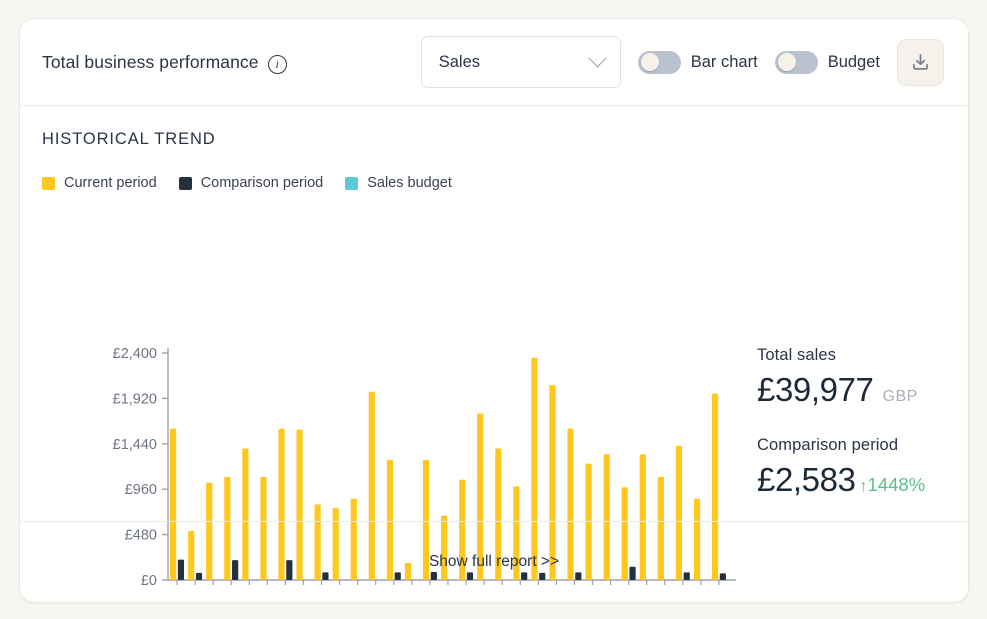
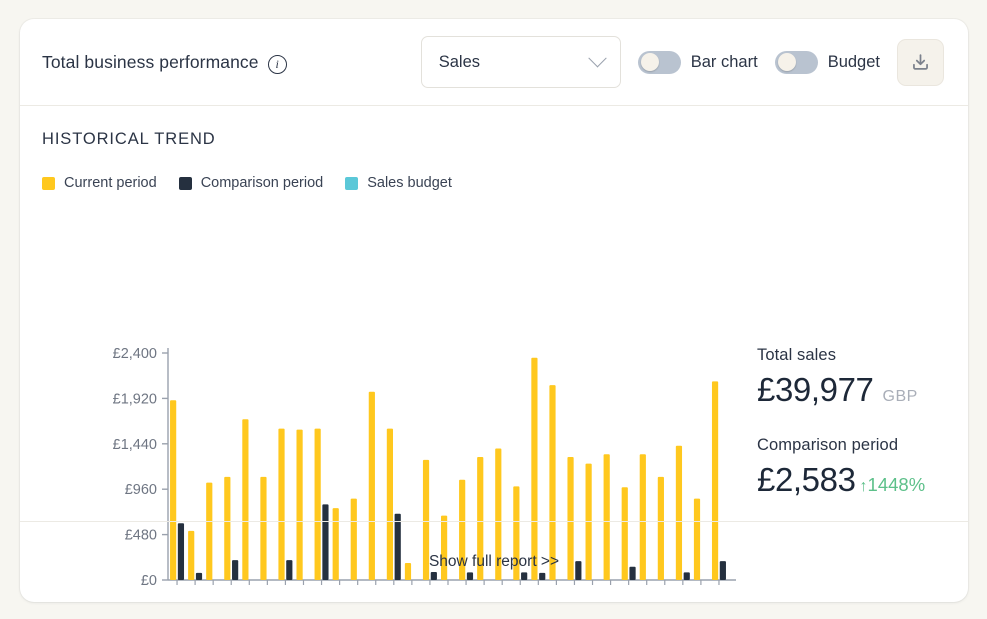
Current period/1 Jul: £1600 -> £1900
Comparison period/1 Jul: £200 -> £600
Current period/5 Jul: £1400 -> £1700
Current period/9 Jul: £800 -> £1600
Comparison period/9 Jul: £100 -> £800
Current period/13 Jul: £1300 -> £1600
Comparison period/13 Jul: £100 -> £700
Current period/18 Jul: £1800 -> £1300
Current period/23 Jul: £1600 -> £1300
Comparison period/23 Jul: £100 -> £200
Current period/31 Jul: £2000 -> £2100
Comparison period/31 Jul: £100 -> £200
